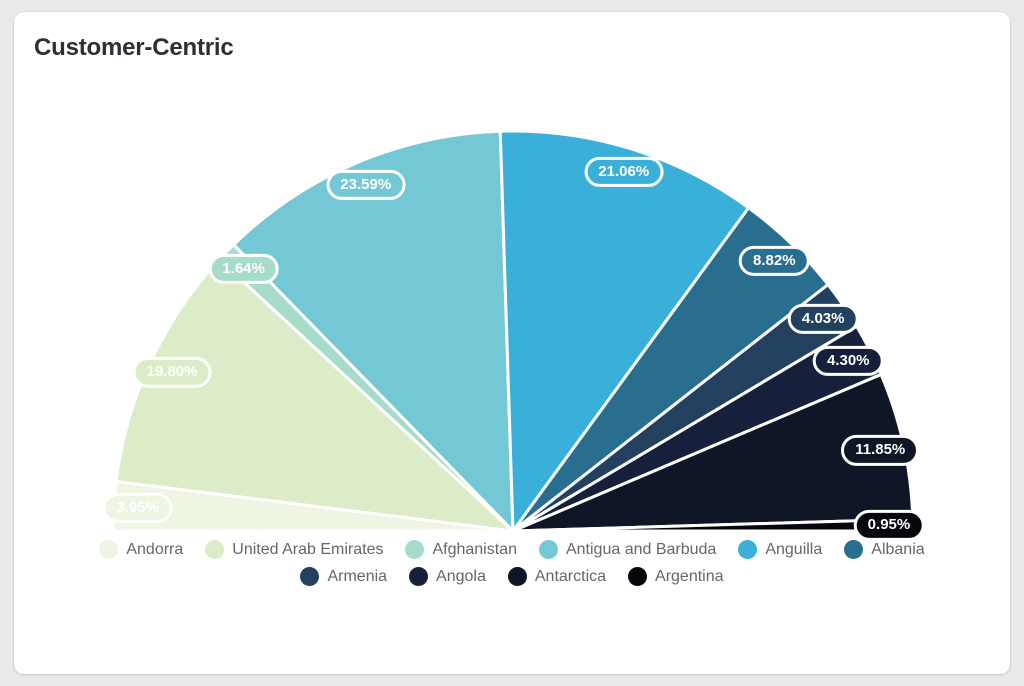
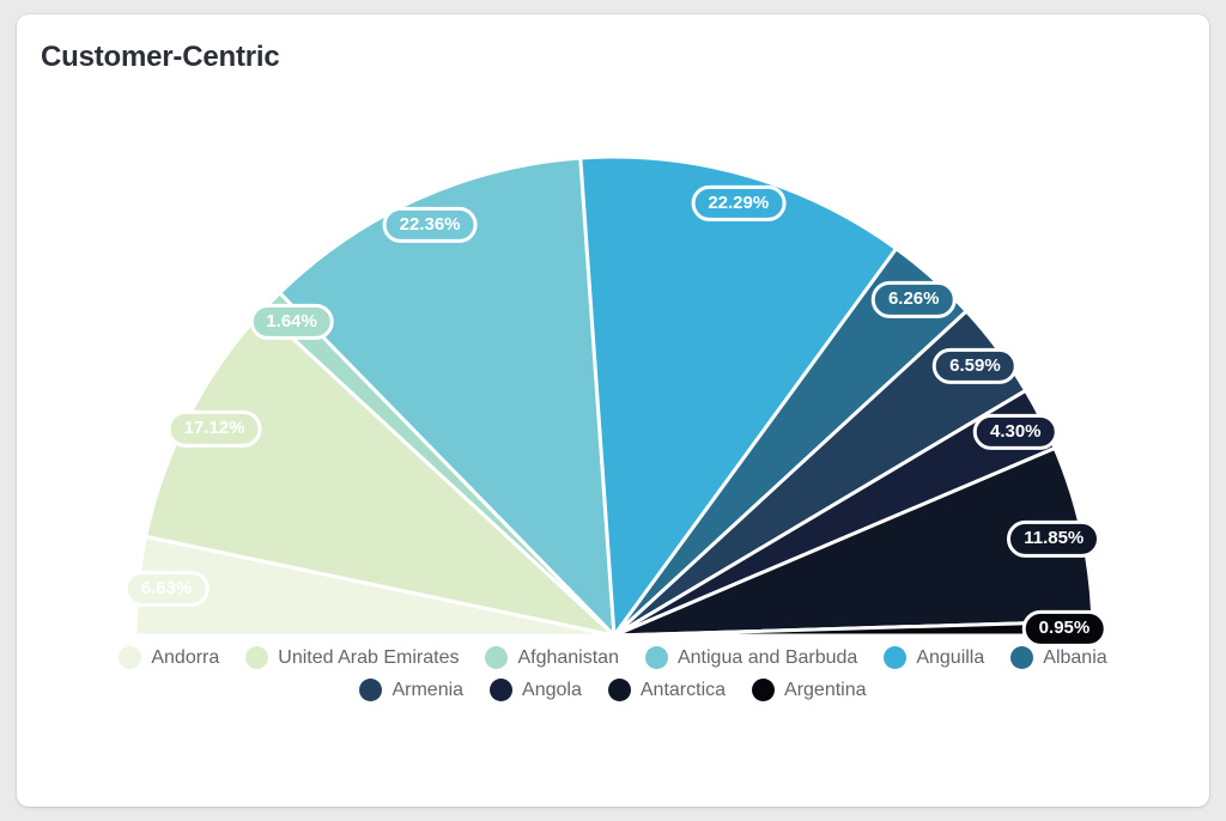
Andorra: 3.95% -> 6.63%
United Arab Emirates: 19.80% -> 17.12%
Antigua and Barbuda: 23.59% -> 22.36%
Anguilla: 21.06% -> 22.29%
Albania: 8.82% -> 6.26%
Armenia: 4.03% -> 6.59%
